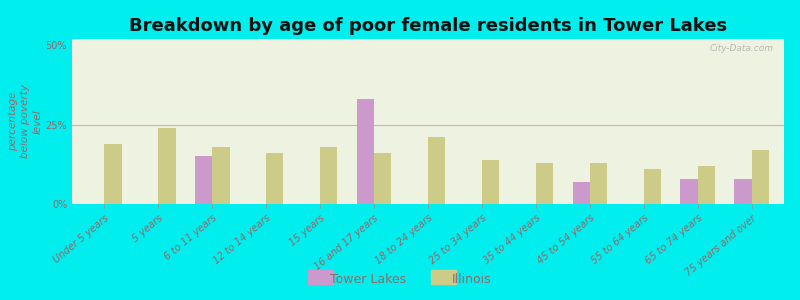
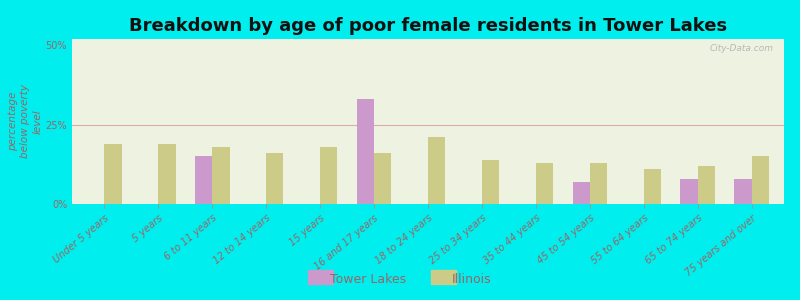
Illinois/5 years: 24% -> 19%
Illinois/75 years and over: 17% -> 15%
